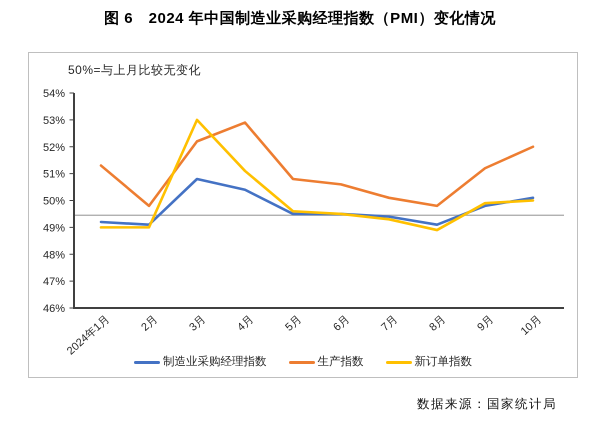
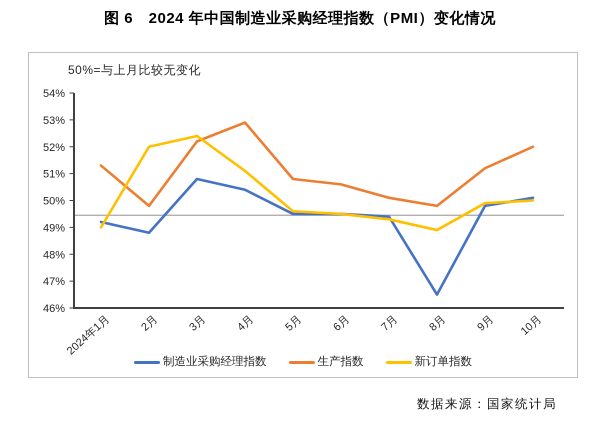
制造业采购经理指数/2月: 49.1% -> 48.8%
新订单指数/2月: 49.0% -> 52.0%
新订单指数/3月: 53.0% -> 52.4%
制造业采购经理指数/8月: 49.1% -> 46.5%
